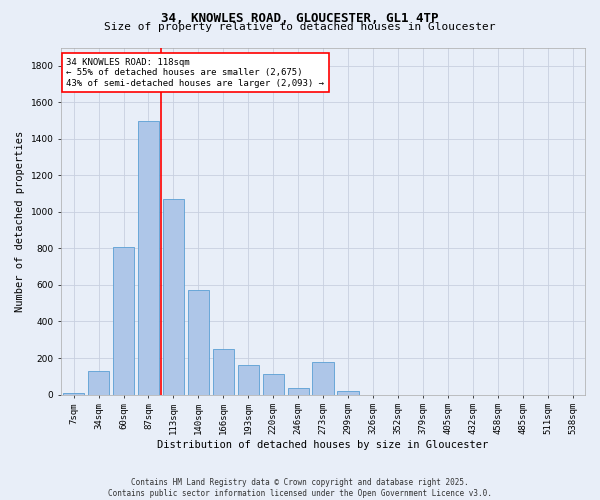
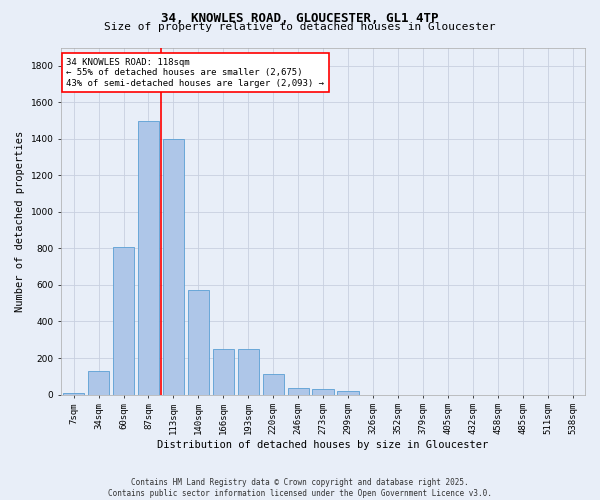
113sqm: 1070 -> 1400
193sqm: 160 -> 250
273sqm: 180 -> 30
